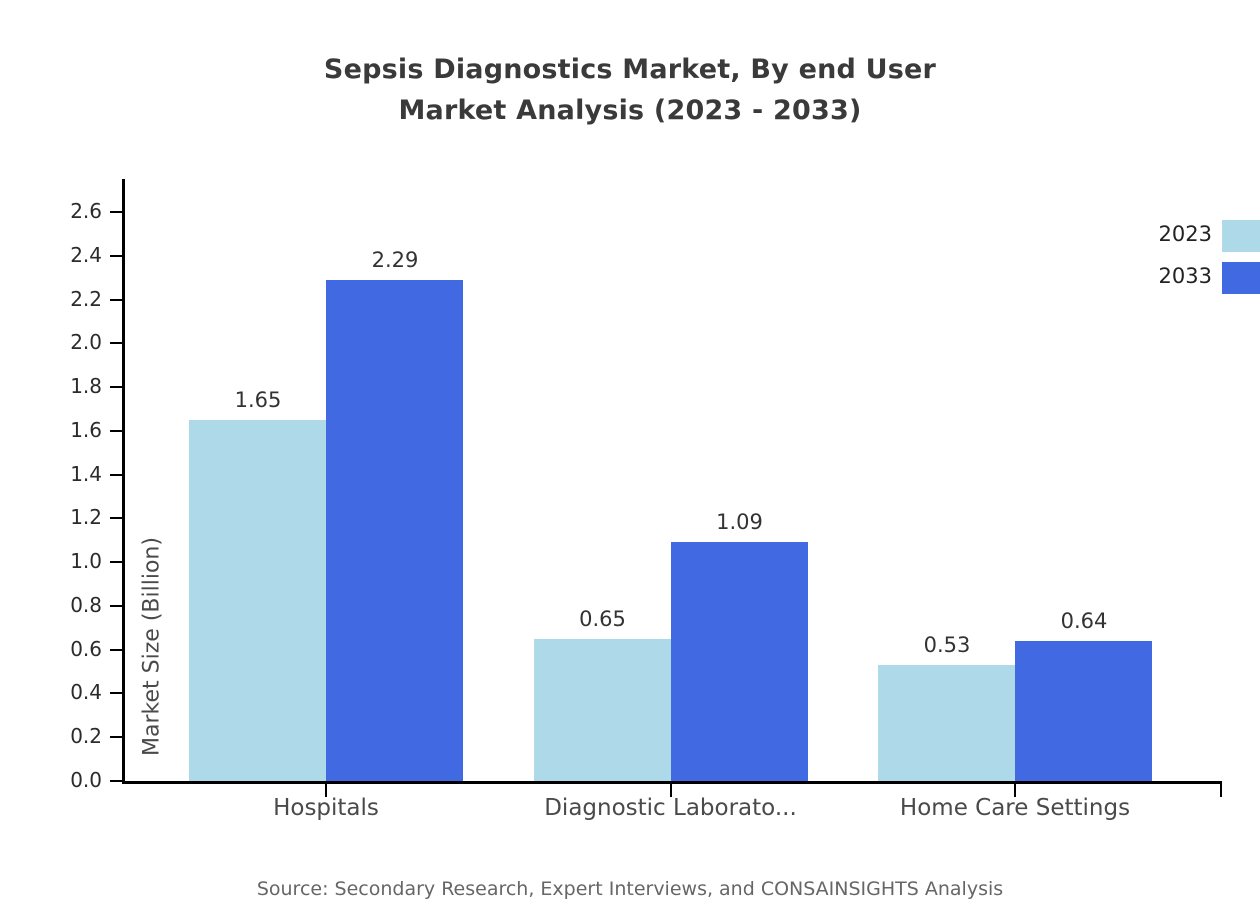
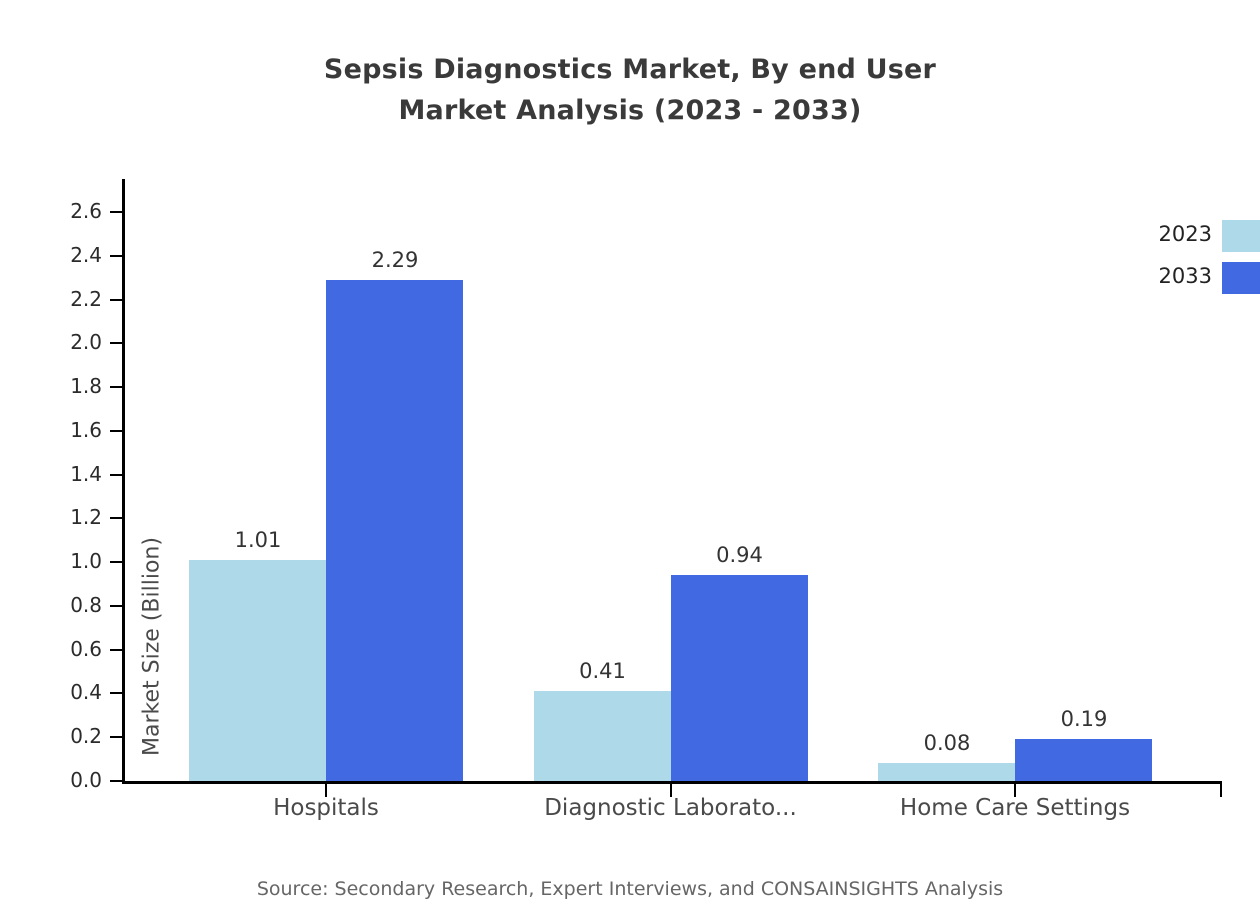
2023/Hospitals: 1.65 -> 1.01
2023/Diagnostic Laborato...: 0.65 -> 0.41
2033/Diagnostic Laborato...: 1.09 -> 0.94
2023/Home Care Settings: 0.53 -> 0.08
2033/Home Care Settings: 0.64 -> 0.19
